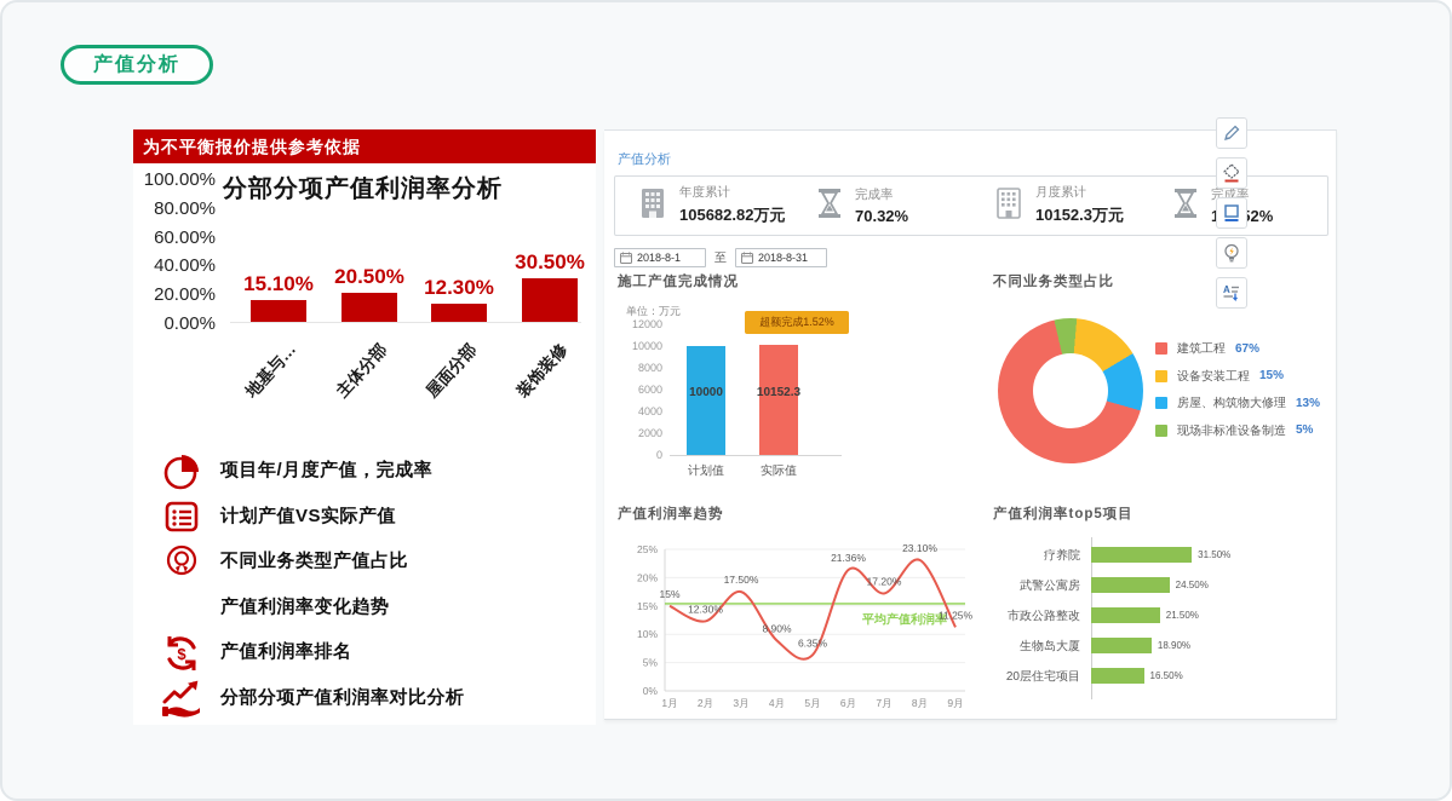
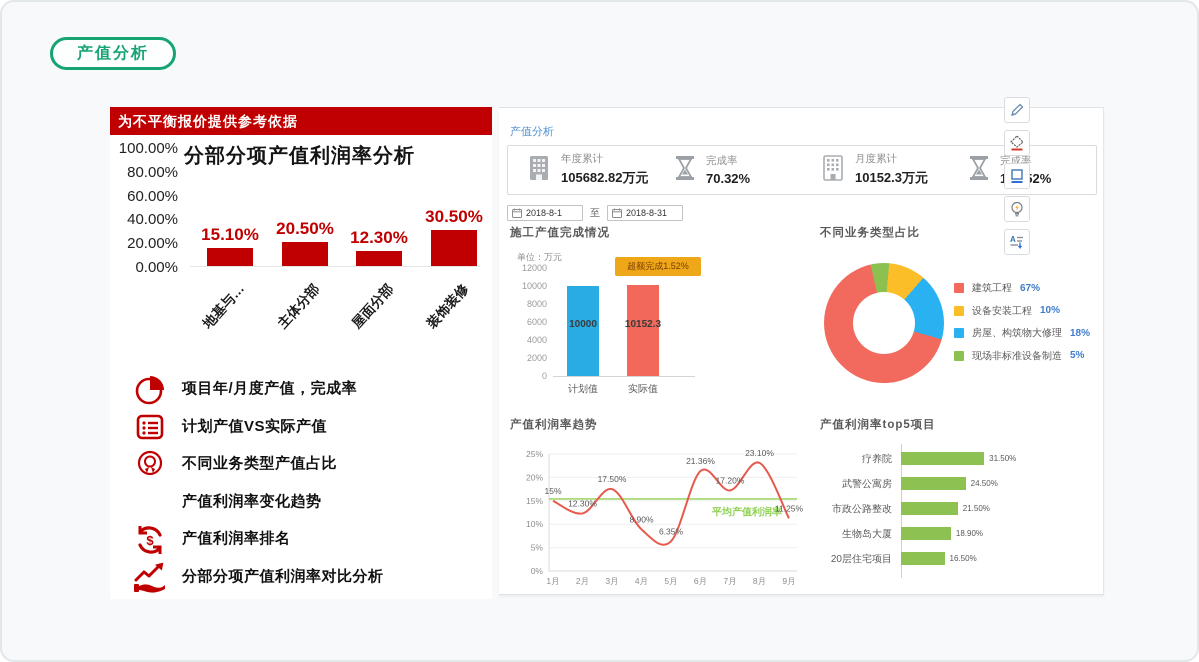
不同业务类型占比/设备安装工程: 15% -> 10%
不同业务类型占比/房屋、构筑物大修理: 13% -> 18%
